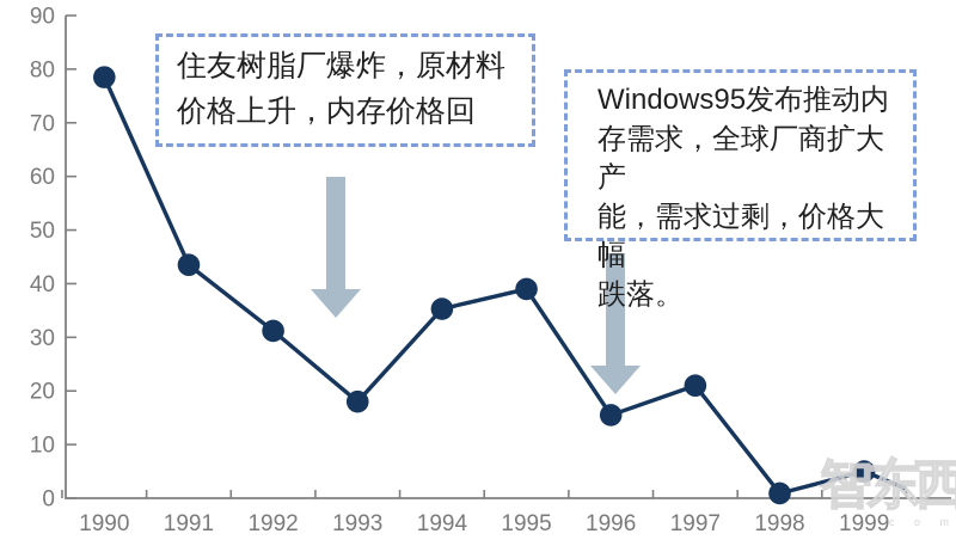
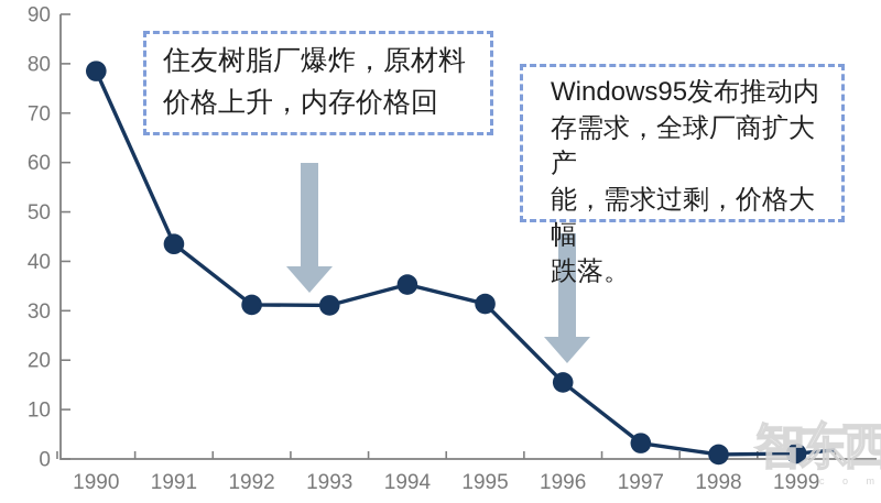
1993: 18 -> 31
1995: 39 -> 31
1997: 21 -> 3
1999: 5 -> 1
